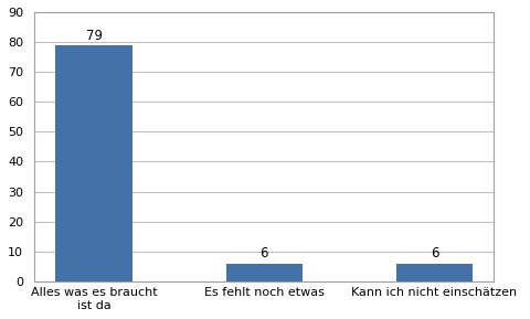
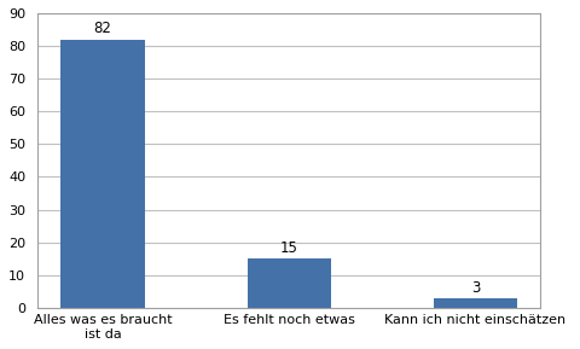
Alles was es braucht ist da: 79 -> 82
Es fehlt noch etwas: 6 -> 15
Kann ich nicht einschätzen: 6 -> 3
